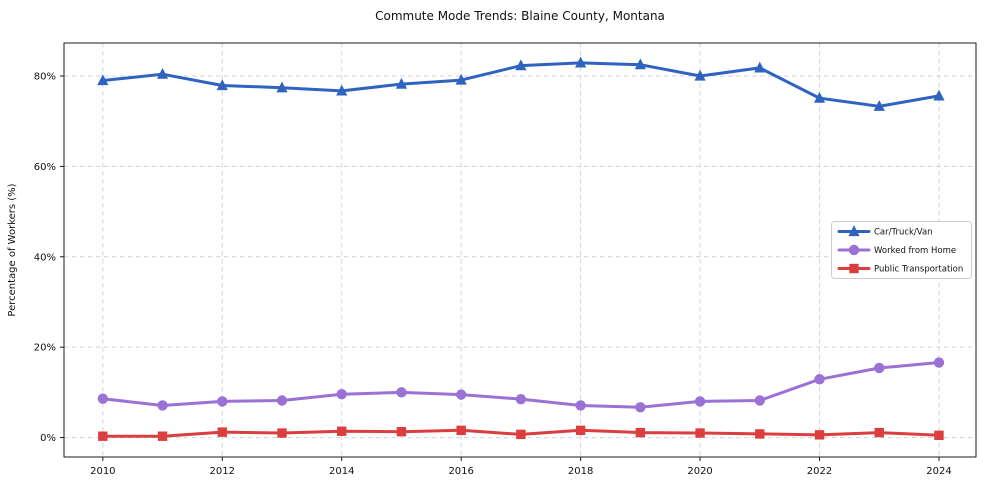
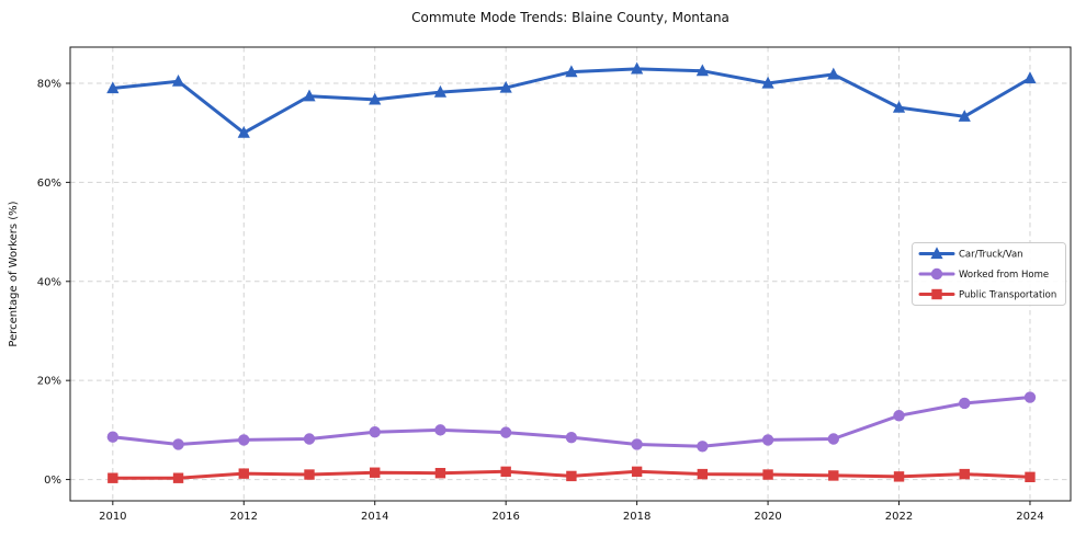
Car/Truck/Van/2012: 78% -> 70%
Car/Truck/Van/2024: 76% -> 81%
